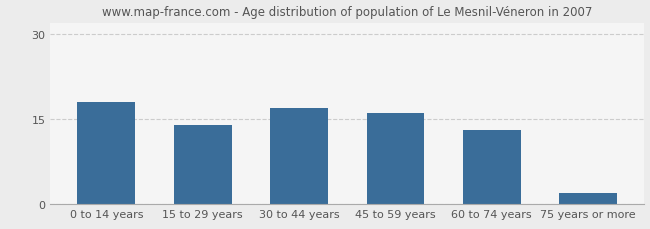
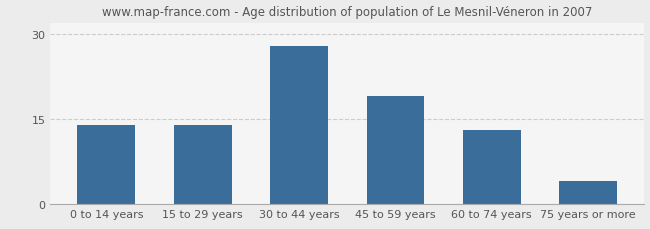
0 to 14 years: 18 -> 14
30 to 44 years: 17 -> 28
45 to 59 years: 16 -> 19
75 years or more: 2 -> 4
